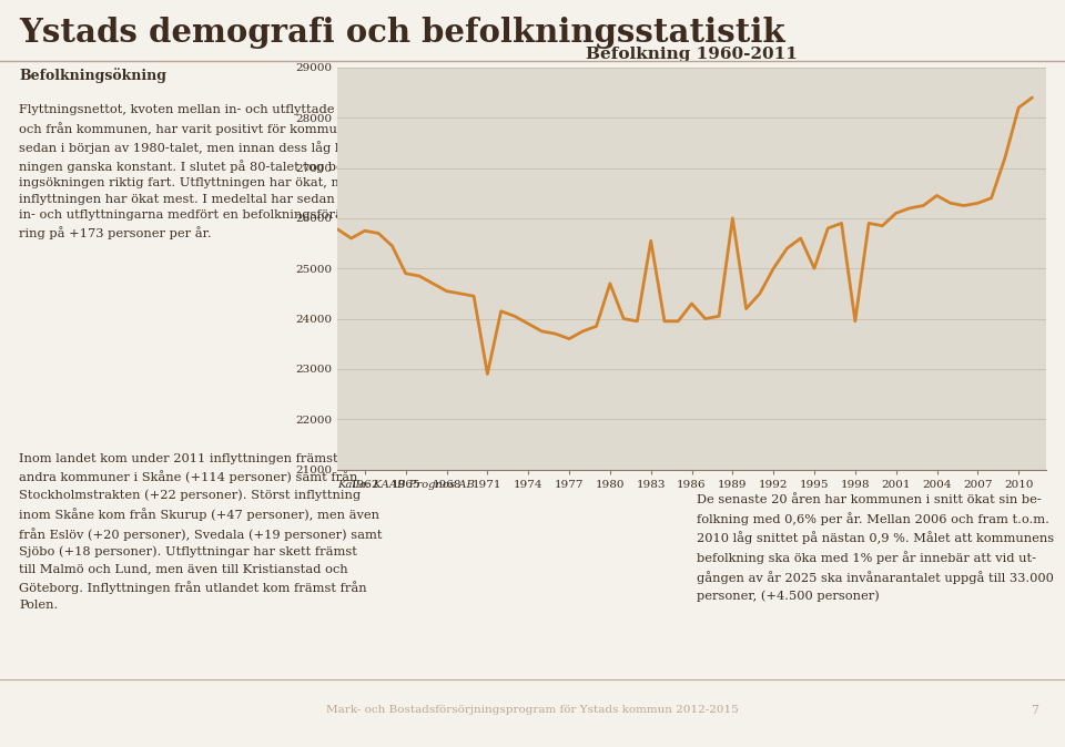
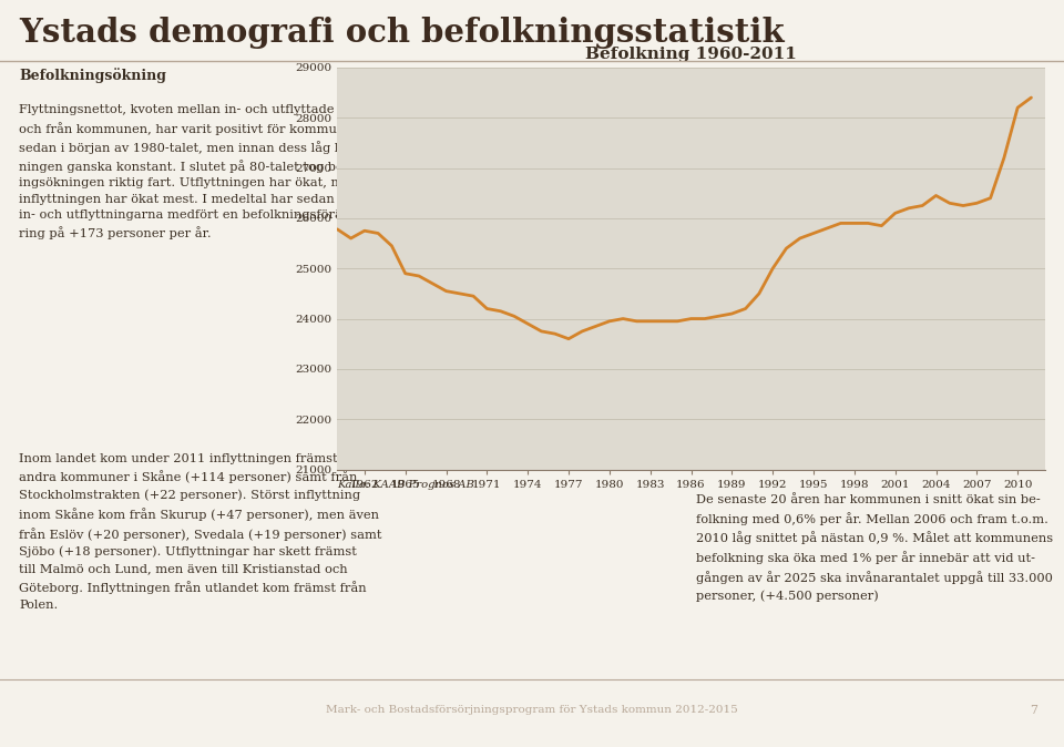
1971: 22900 -> 24200
1980: 24700 -> 23950
1983: 25550 -> 23950
1986: 24300 -> 24000
1989: 26000 -> 24100
1995: 25000 -> 25700
1998: 23950 -> 25900
